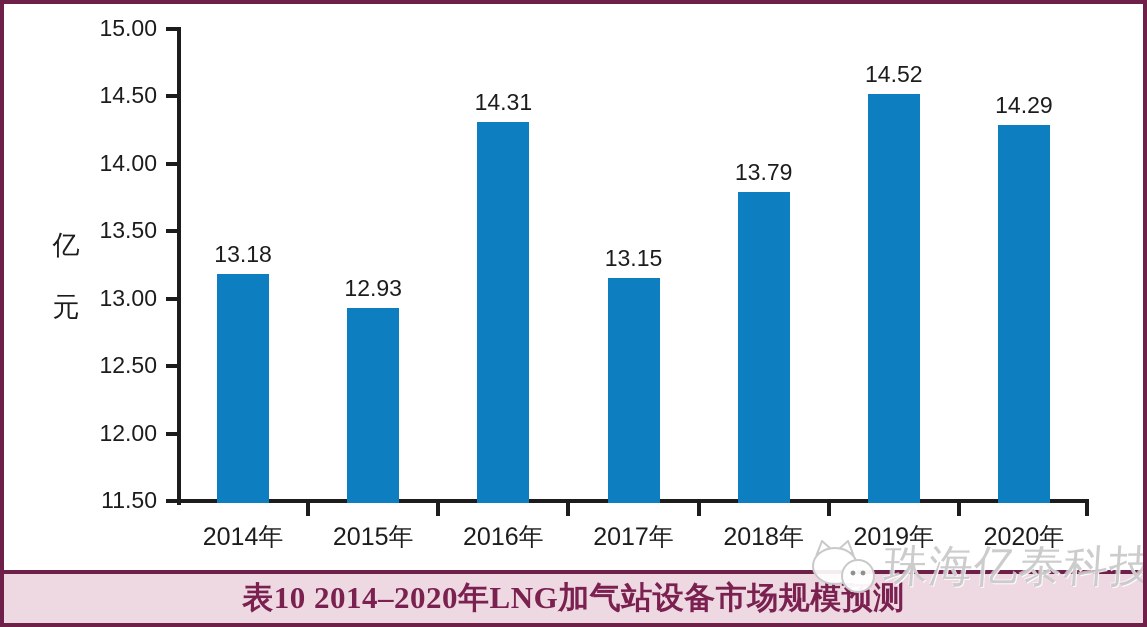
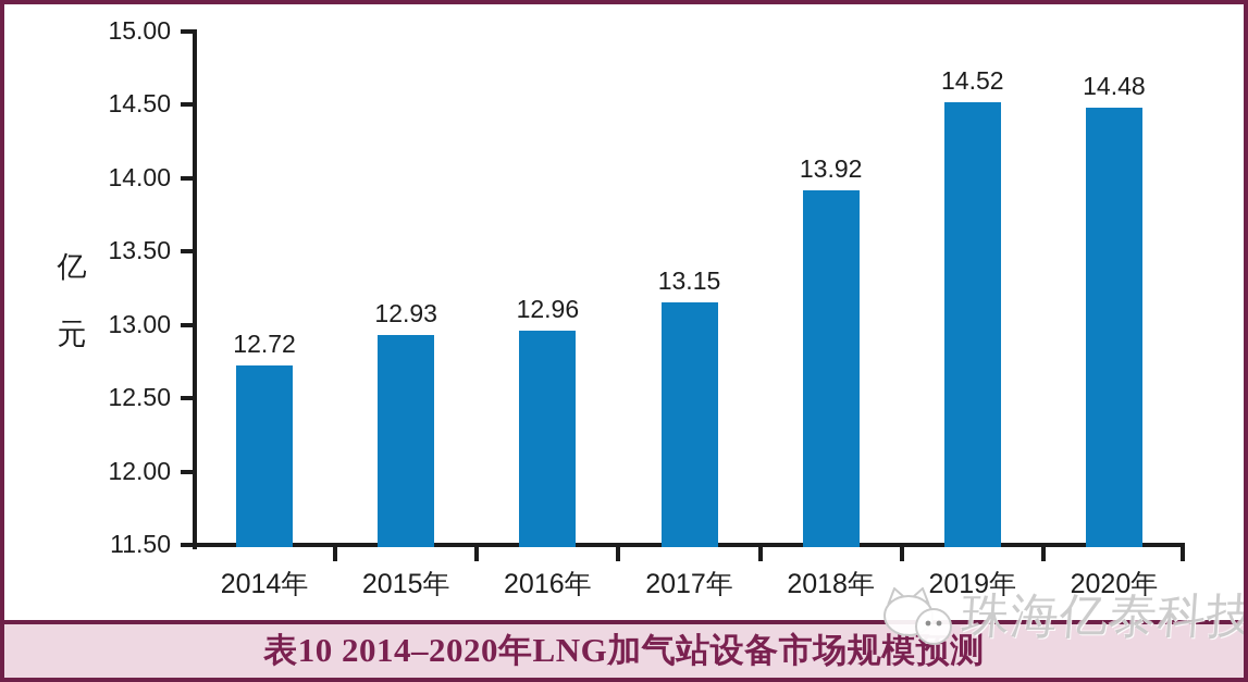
2014年: 13.18 -> 12.72
2016年: 14.31 -> 12.96
2018年: 13.79 -> 13.92
2020年: 14.29 -> 14.48
